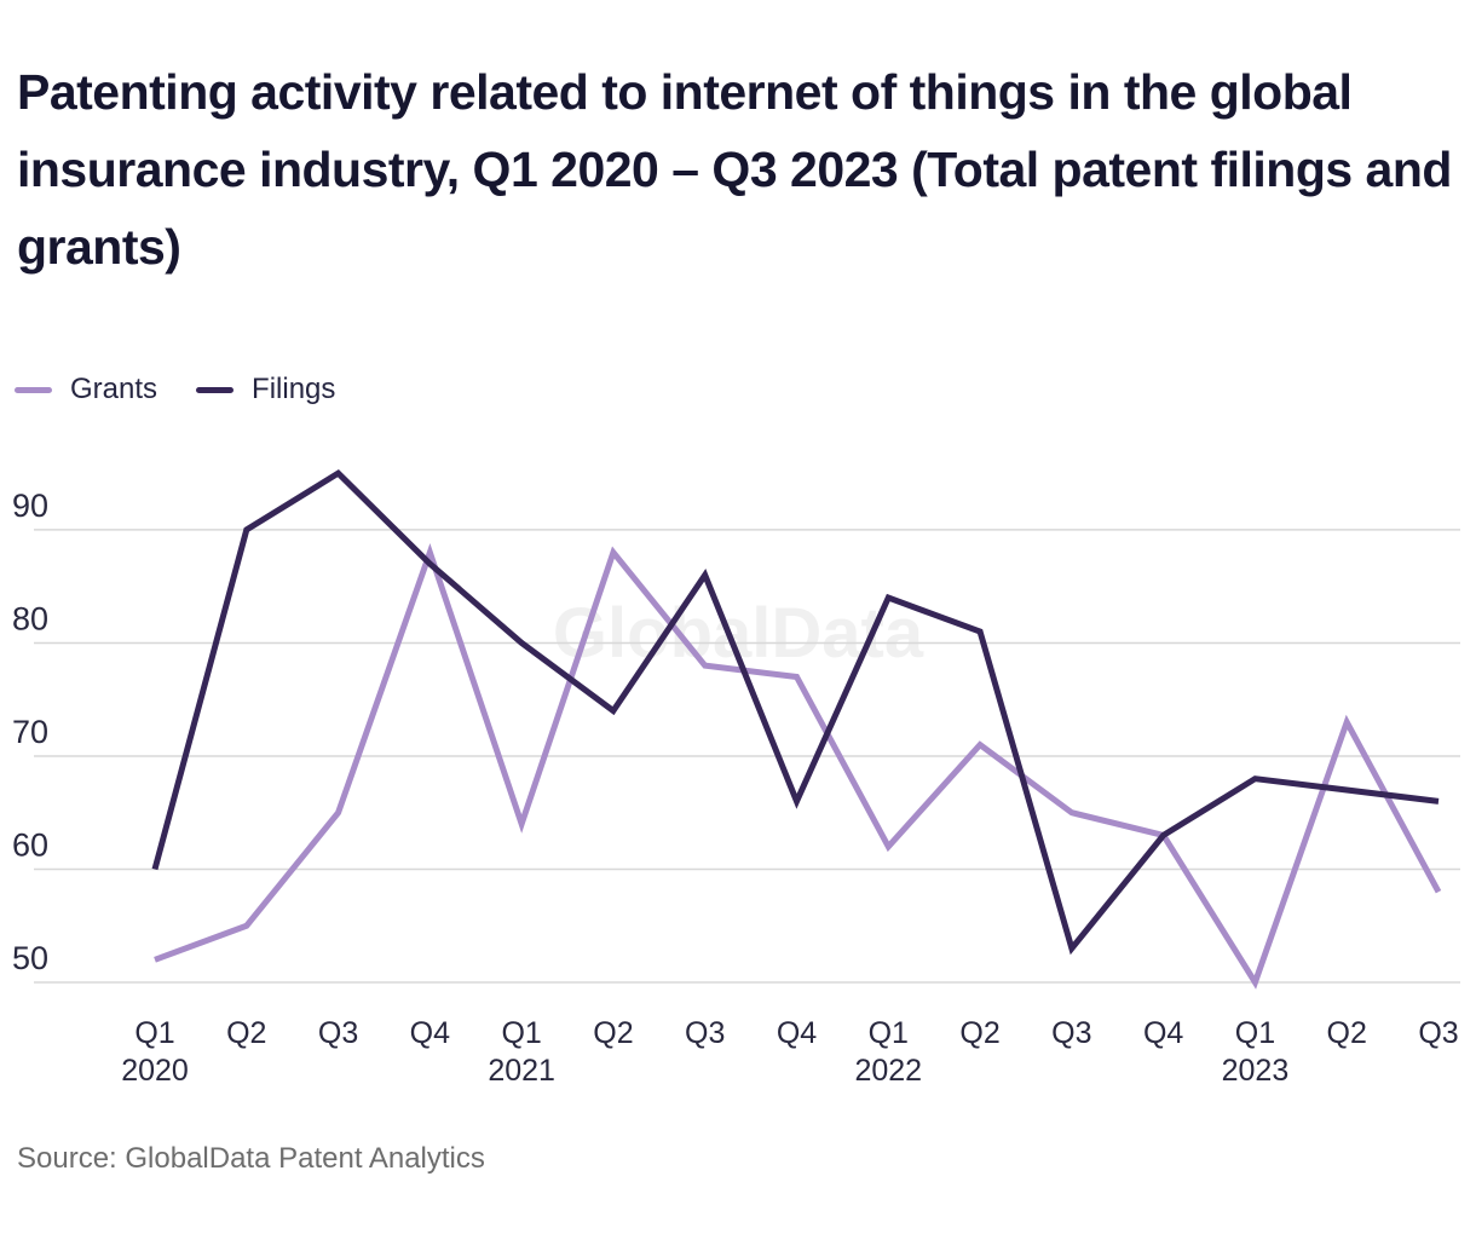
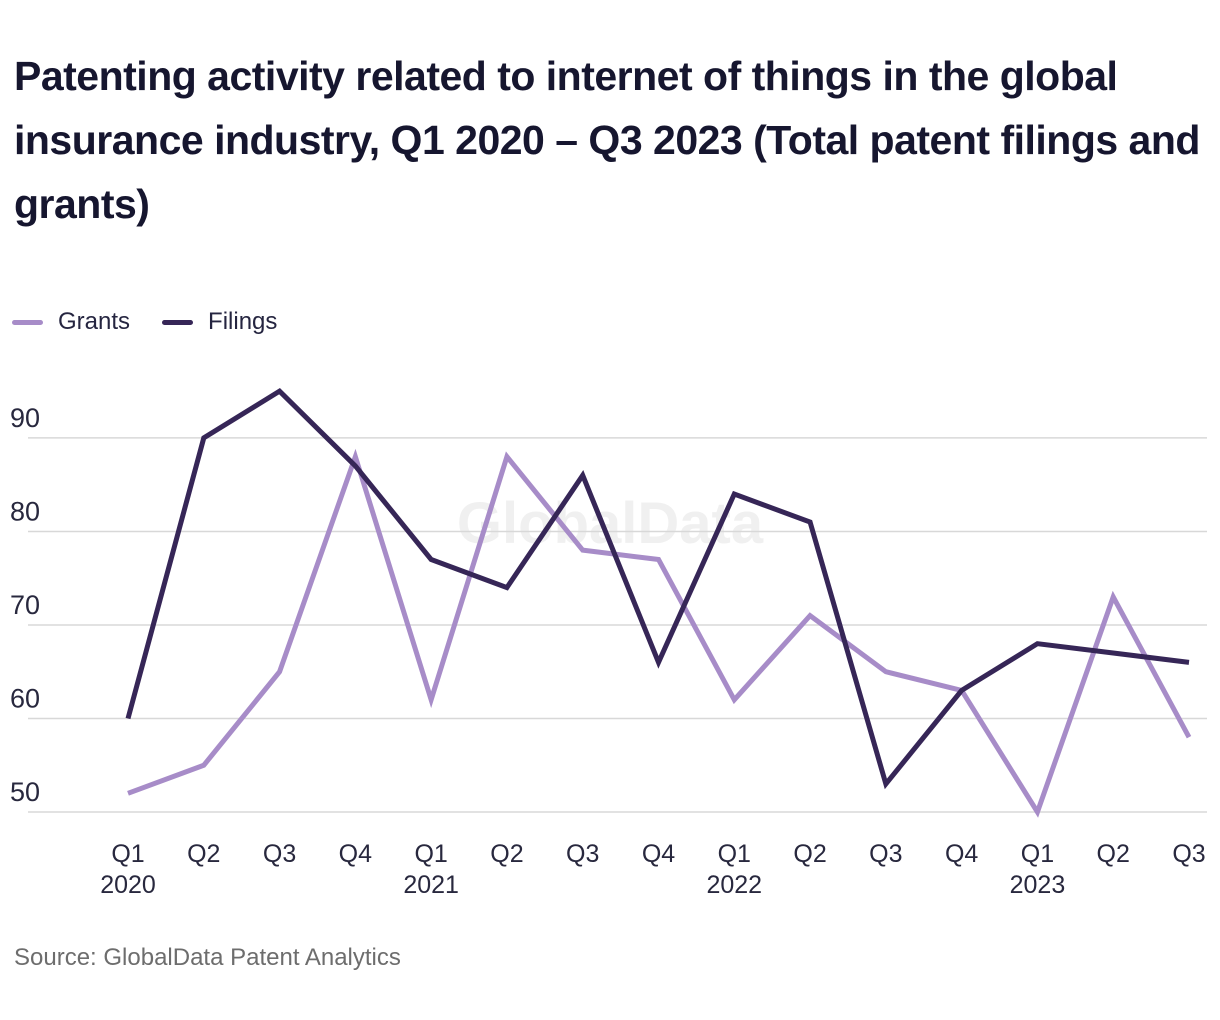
Grants/Q1 2021: 64 -> 62
Filings/Q1 2021: 80 -> 77
